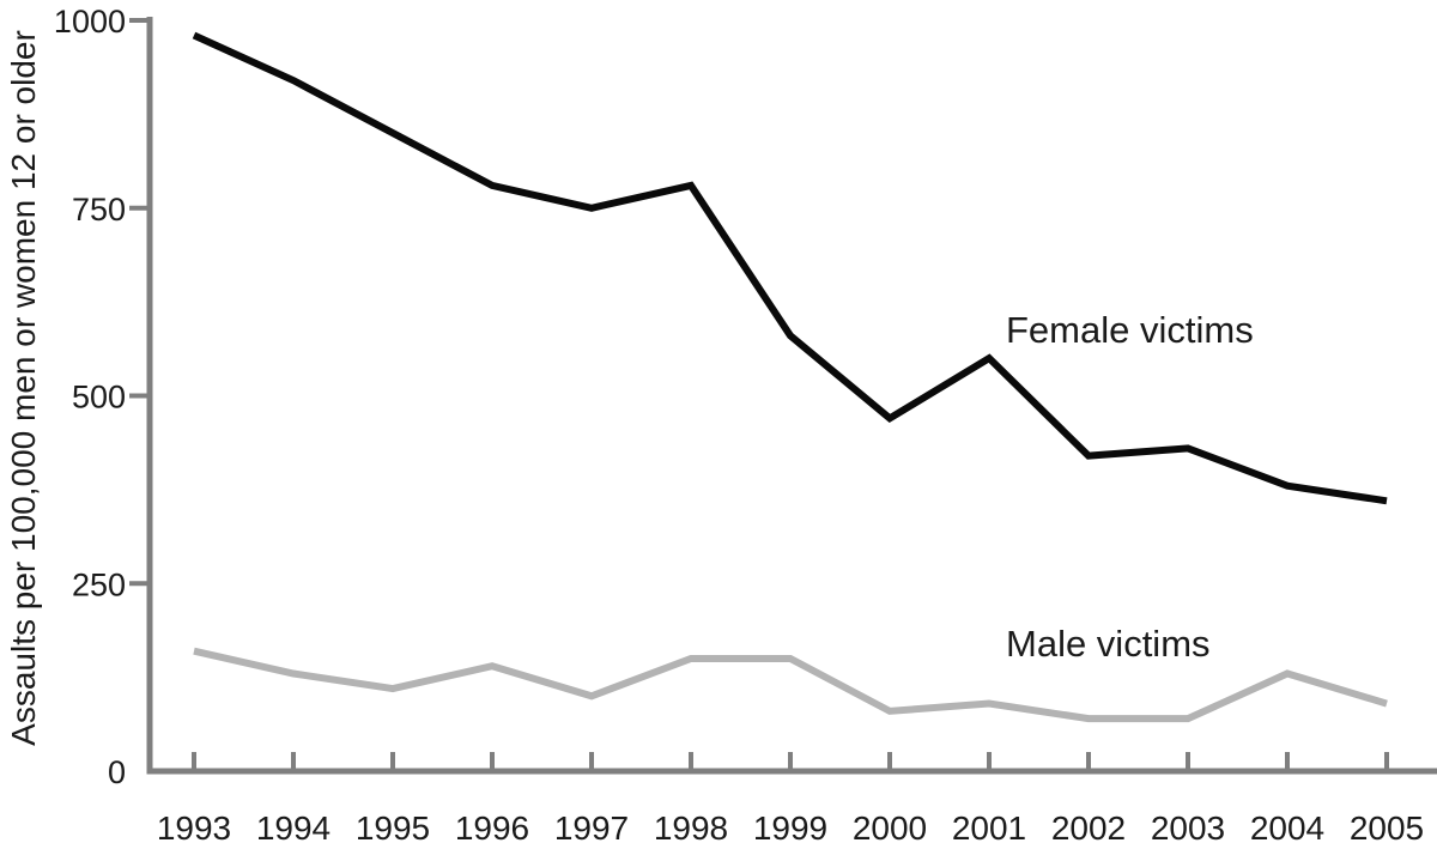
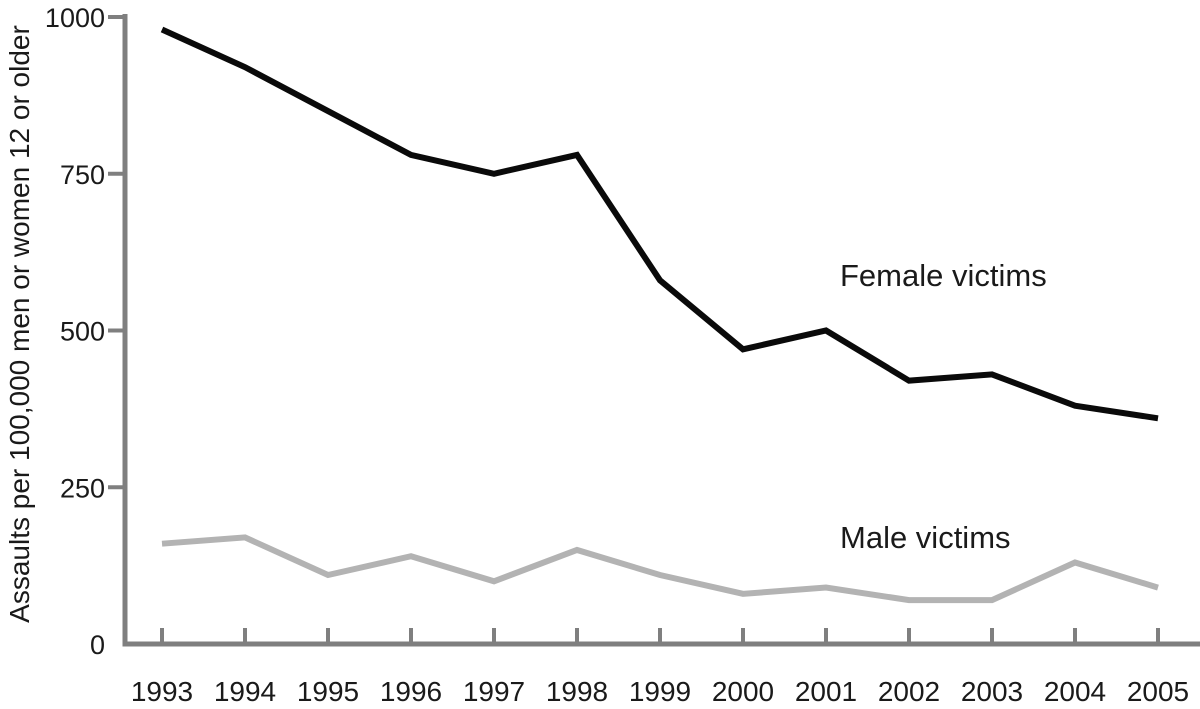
Male victims/1994: 130 -> 170
Male victims/1999: 150 -> 110
Female victims/2001: 550 -> 500
